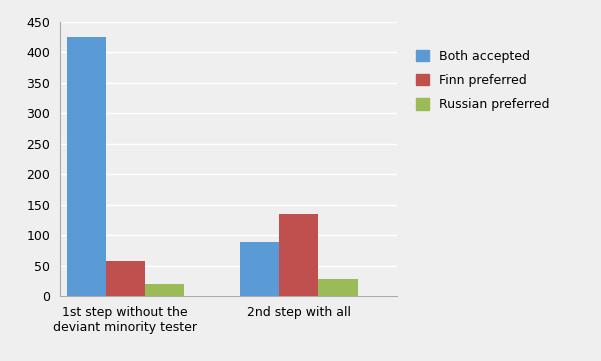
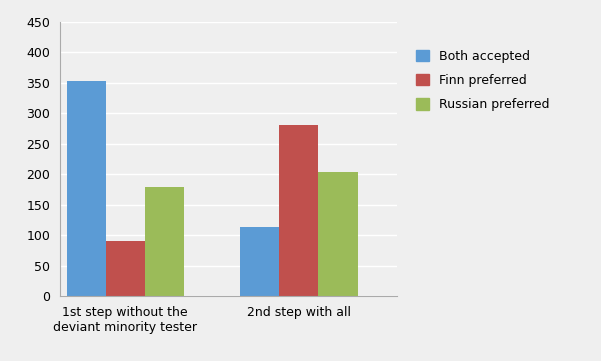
Both accepted/1st step without the deviant minority tester: 425 -> 352
Finn preferred/1st step without the deviant minority tester: 58 -> 90
Russian preferred/1st step without the deviant minority tester: 20 -> 178
Both accepted/2nd step with all: 88 -> 114
Finn preferred/2nd step with all: 135 -> 280
Russian preferred/2nd step with all: 28 -> 204
